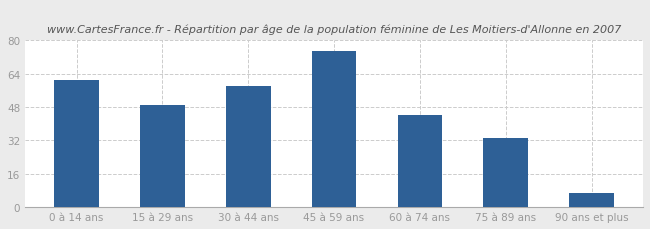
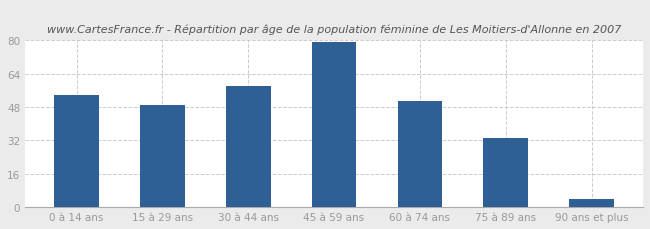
0 à 14 ans: 61 -> 54
45 à 59 ans: 75 -> 79
60 à 74 ans: 44 -> 51
90 ans et plus: 7 -> 4
